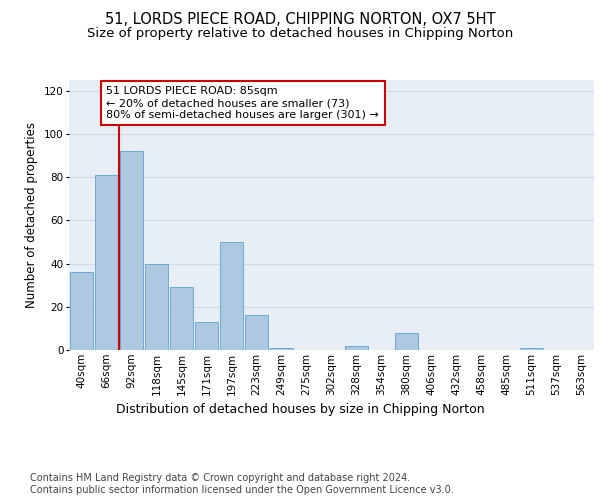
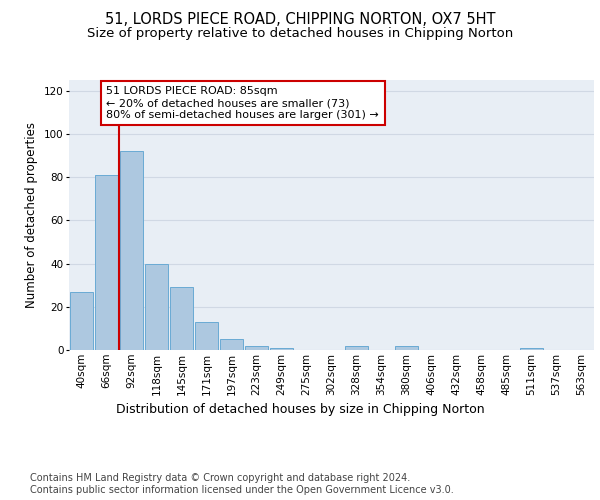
40sqm: 36 -> 27
197sqm: 50 -> 5
223sqm: 16 -> 2
380sqm: 8 -> 2
